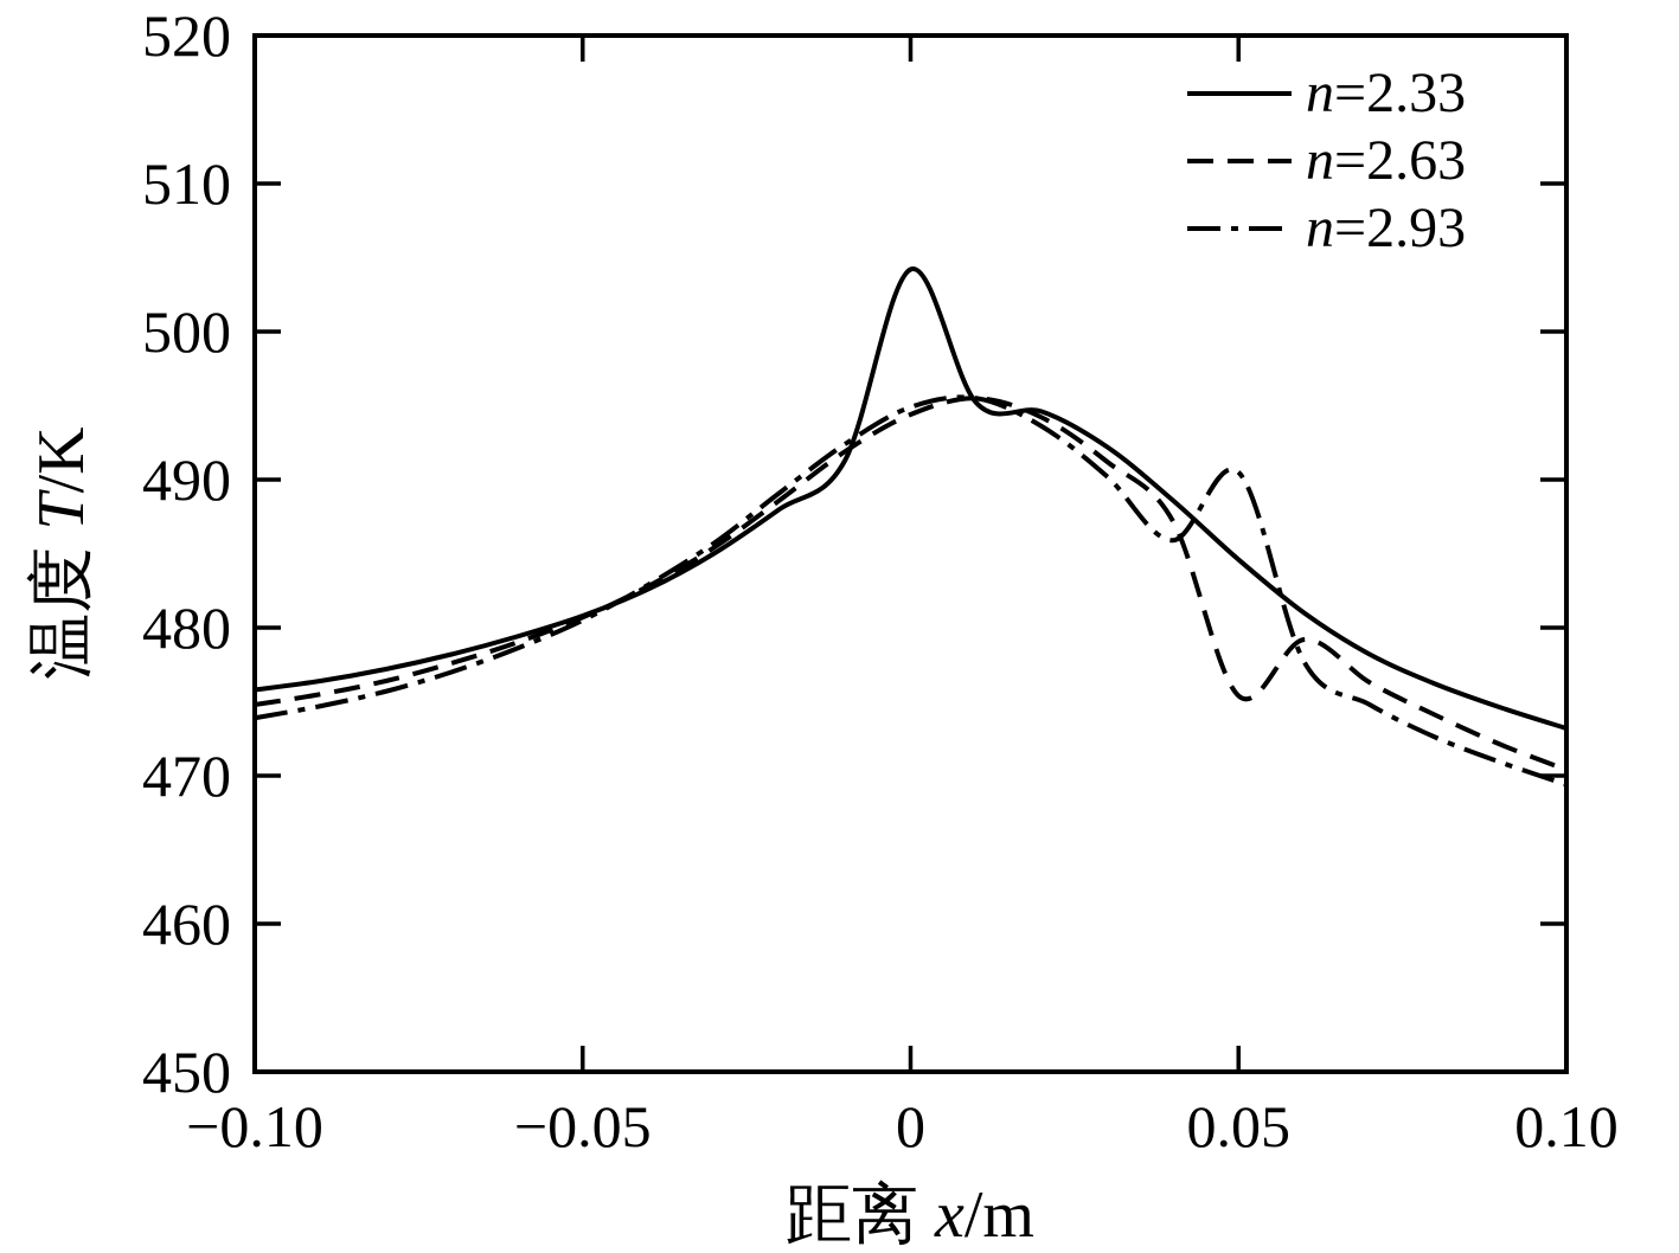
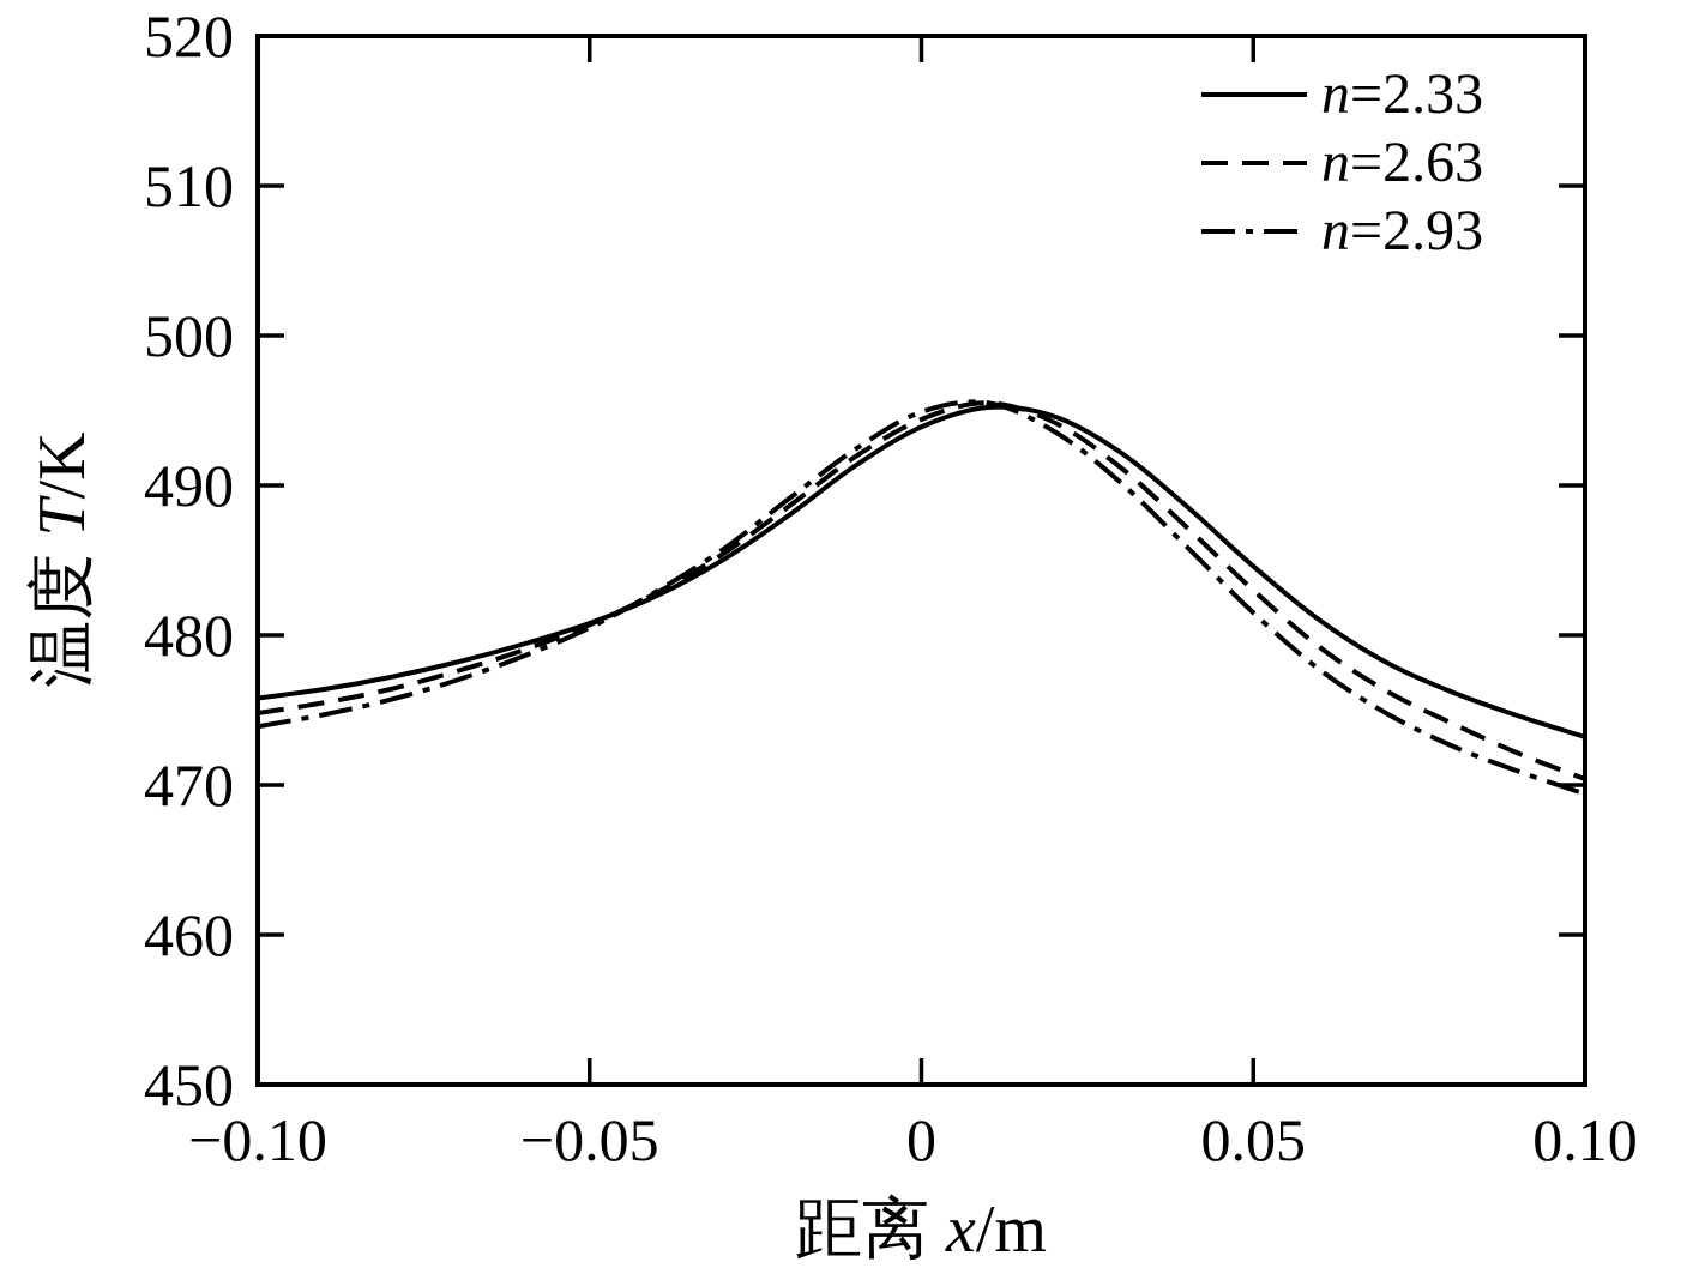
n=2.33/0: 504.2 -> 493.9
n=2.63/0.05: 475.4 -> 483.0
n=2.93/0.05: 490.5 -> 481.5
